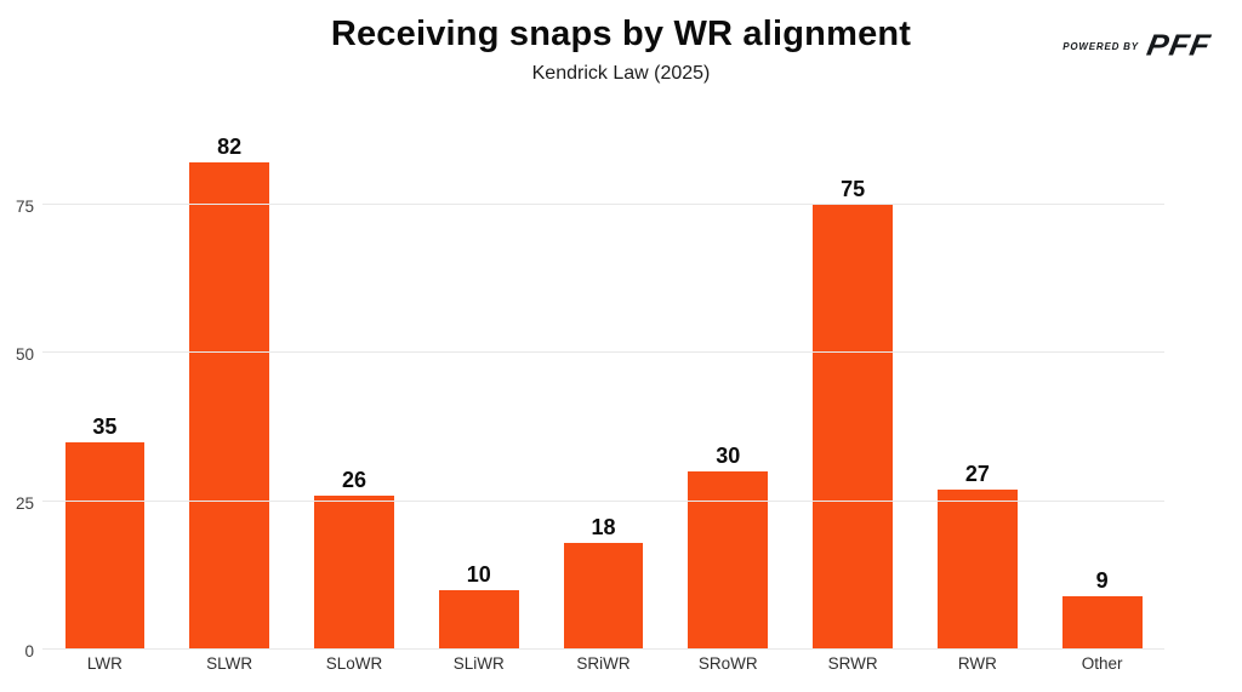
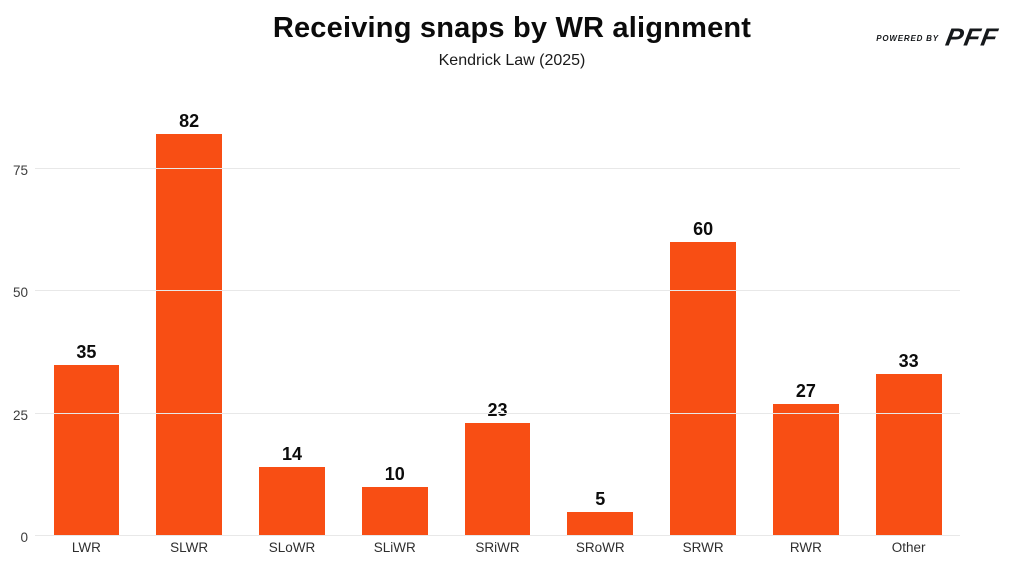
SLoWR: 26 -> 14
SRiWR: 18 -> 23
SRoWR: 30 -> 5
SRWR: 75 -> 60
Other: 9 -> 33
